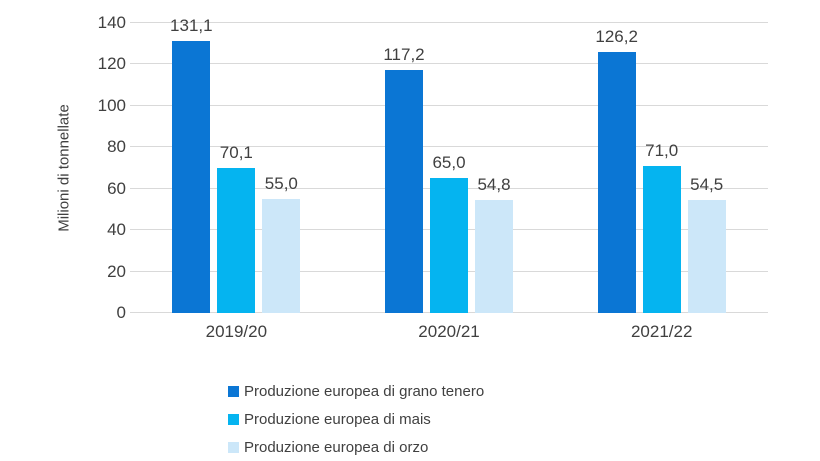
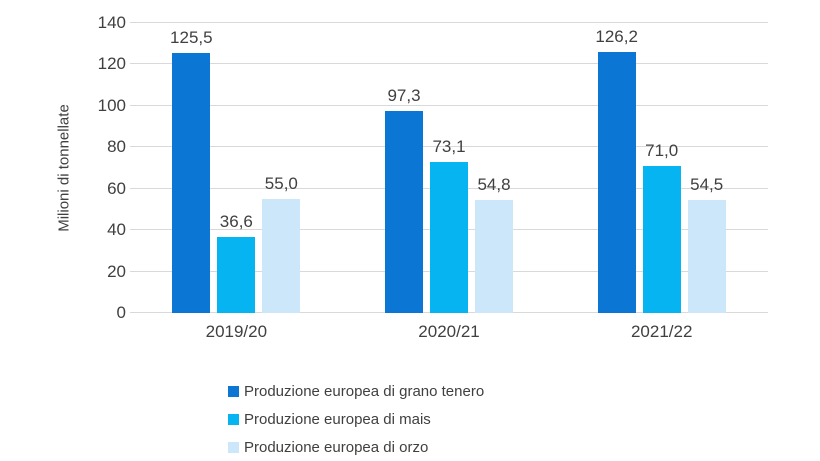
Produzione europea di grano tenero/2019/20: 131,1 -> 125,5
Produzione europea di mais/2019/20: 70,1 -> 36,6
Produzione europea di grano tenero/2020/21: 117,2 -> 97,3
Produzione europea di mais/2020/21: 65,0 -> 73,1
